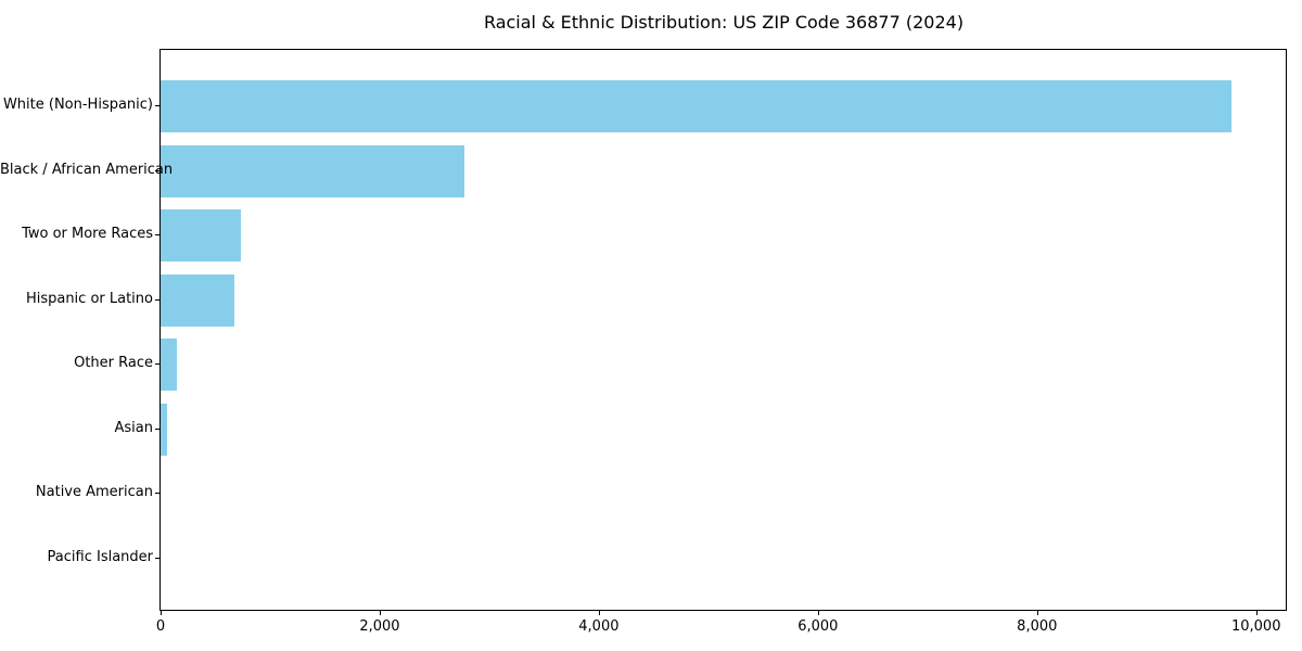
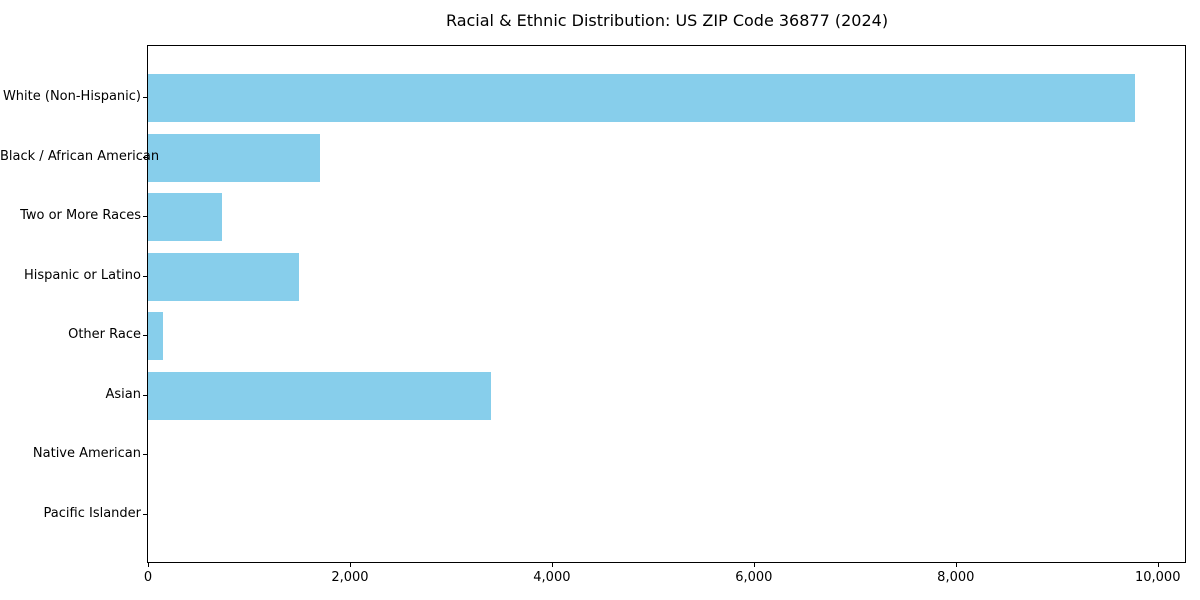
Black / African American: 2800 -> 1700
Hispanic or Latino: 700 -> 1500
Asian: 100 -> 3400
